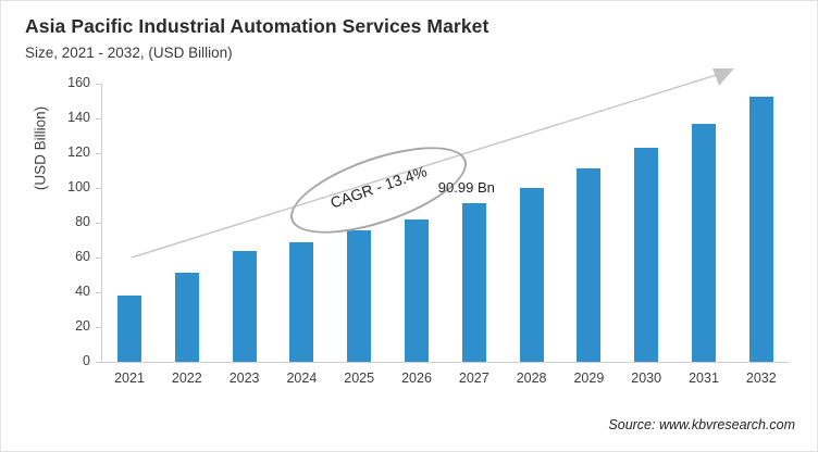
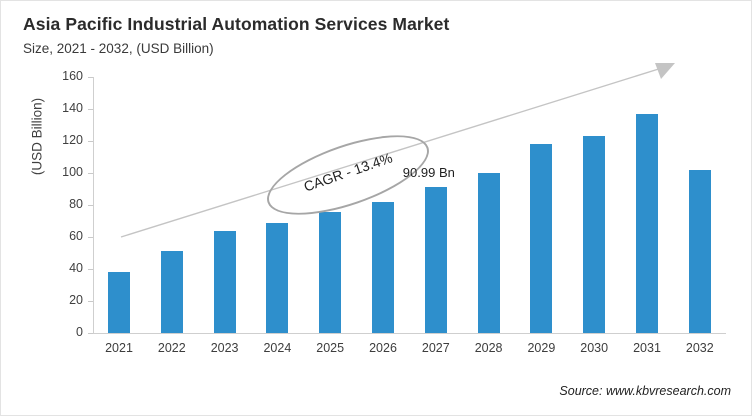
2029: 111 -> 118
2032: 152 -> 102
